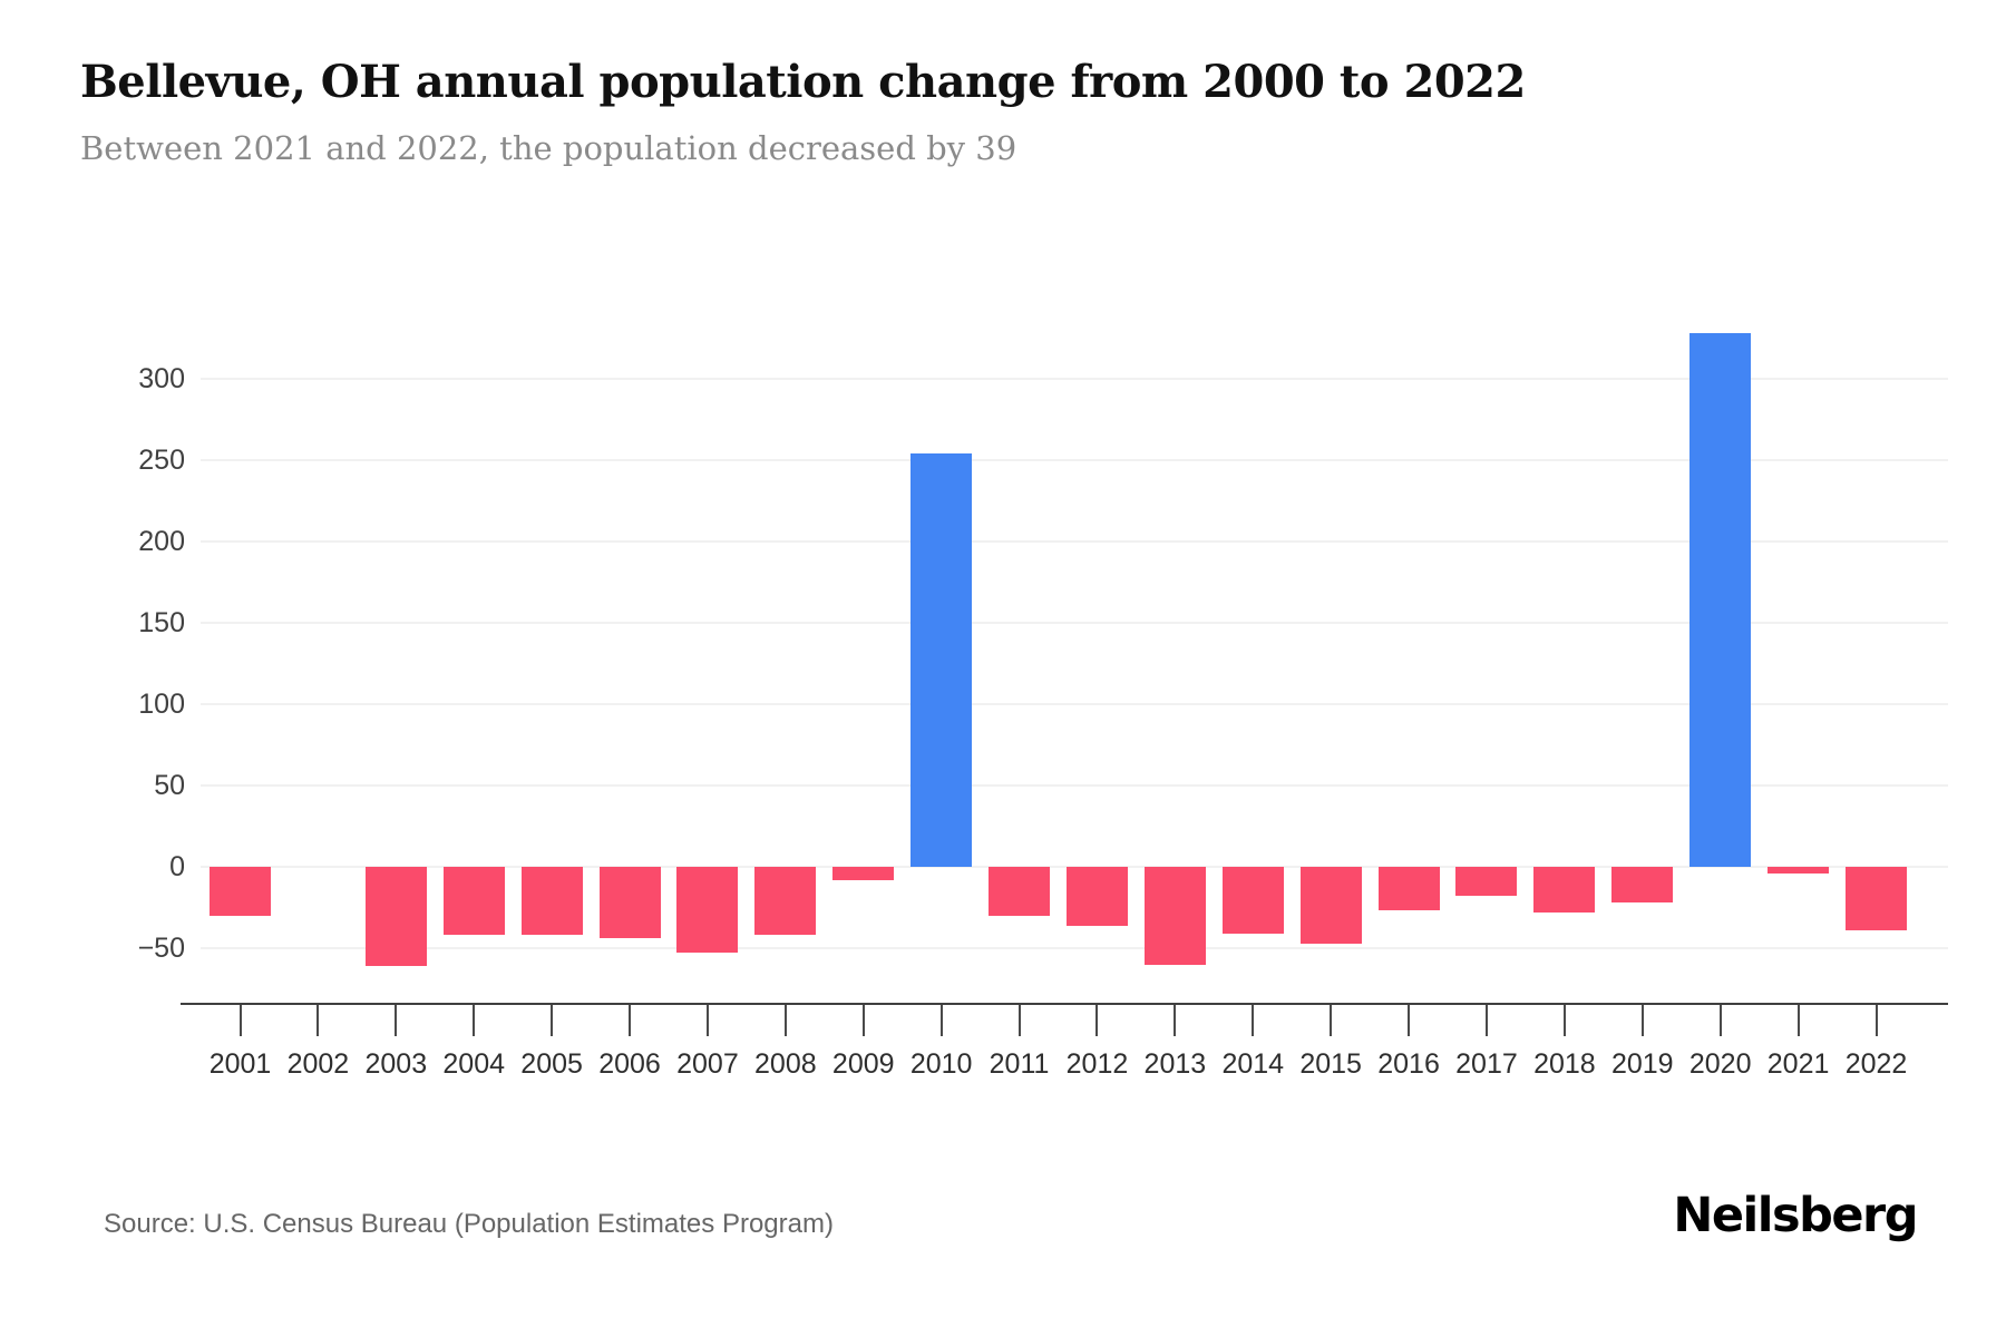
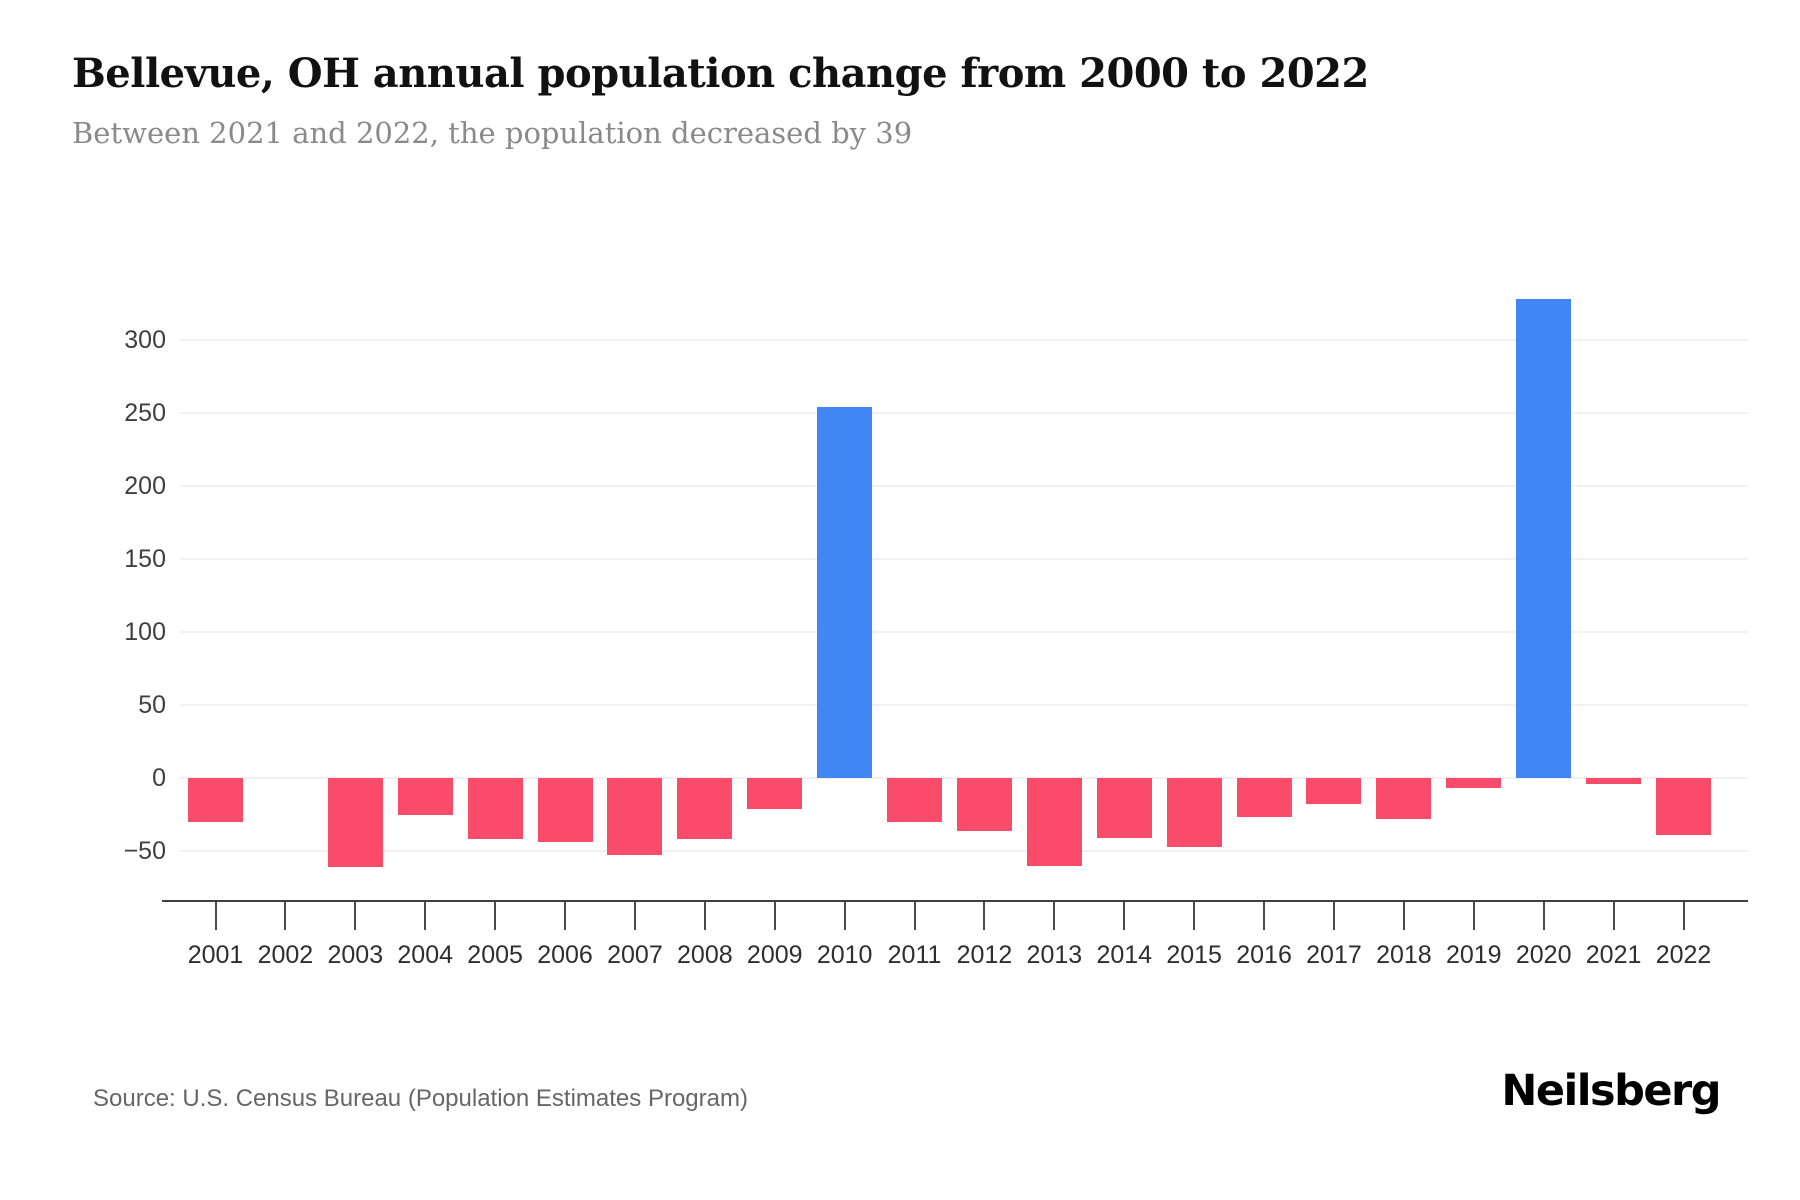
2004: -42 -> -25
2009: -8 -> -21
2019: -22 -> -7
